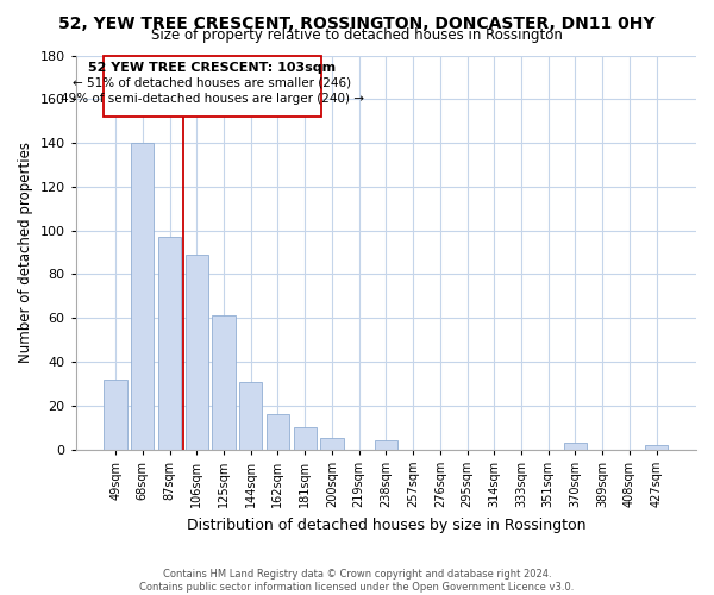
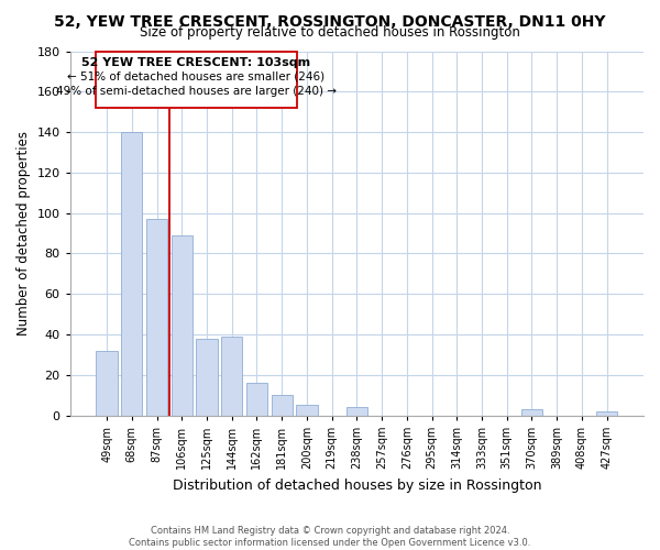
125sqm: 61 -> 38
144sqm: 31 -> 39
